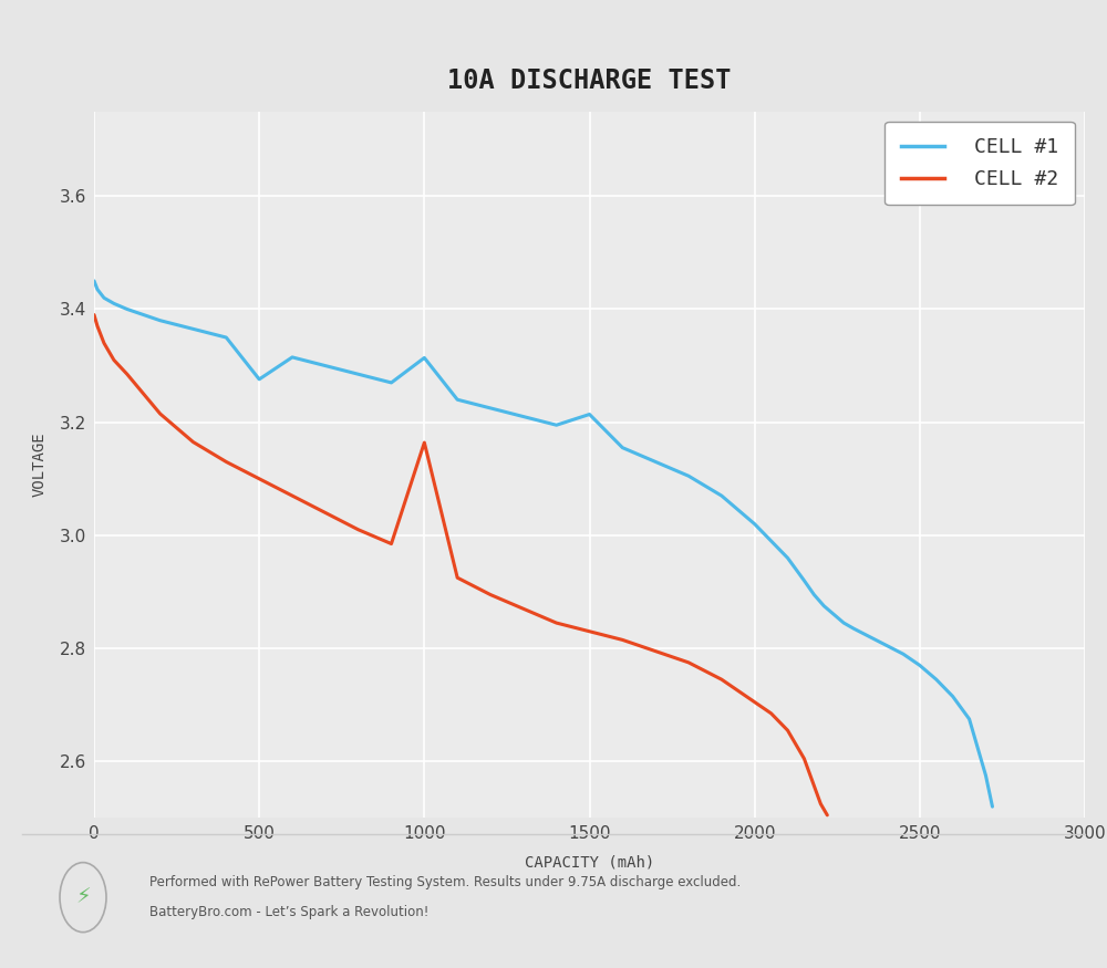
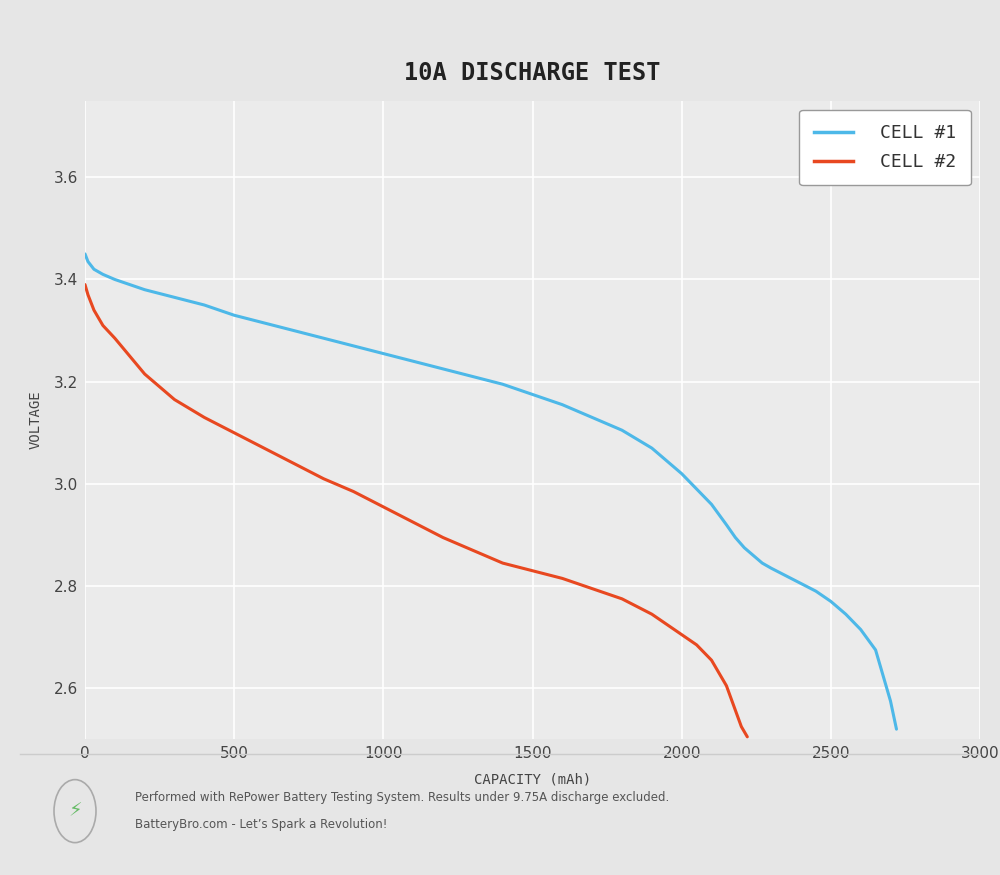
CELL #1/500: 3.276 -> 3.330
CELL #1/1000: 3.314 -> 3.255
CELL #2/1000: 3.164 -> 2.955
CELL #1/1500: 3.214 -> 3.175
